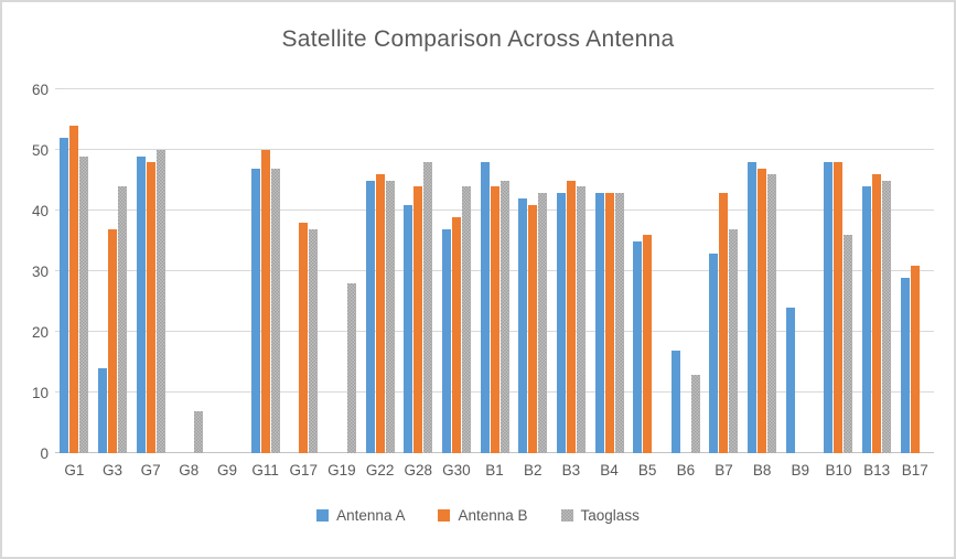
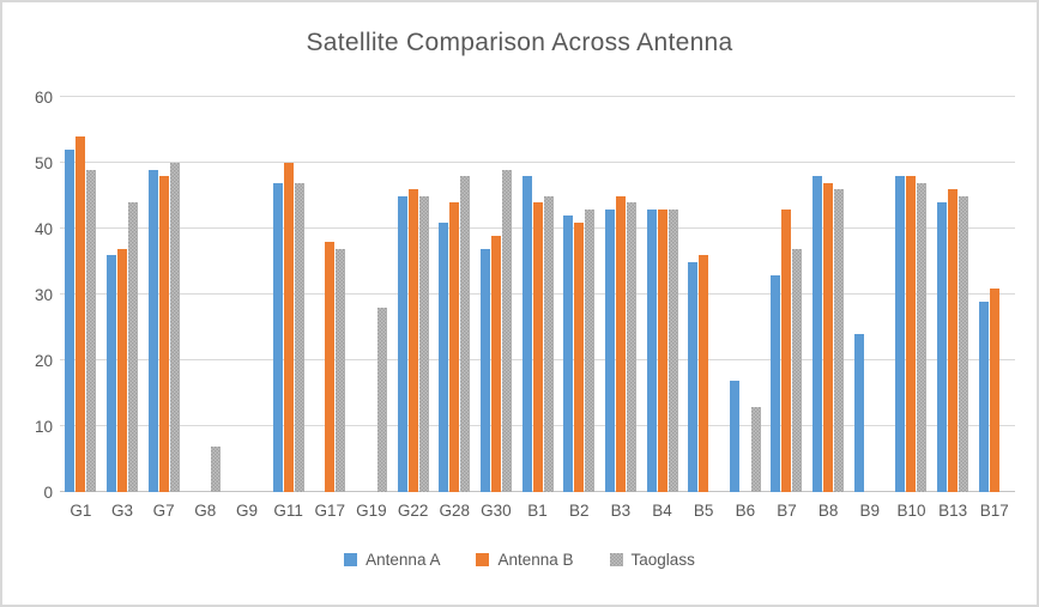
Antenna A/G3: 14 -> 36
Taoglass/G30: 44 -> 49
Taoglass/B10: 36 -> 47
